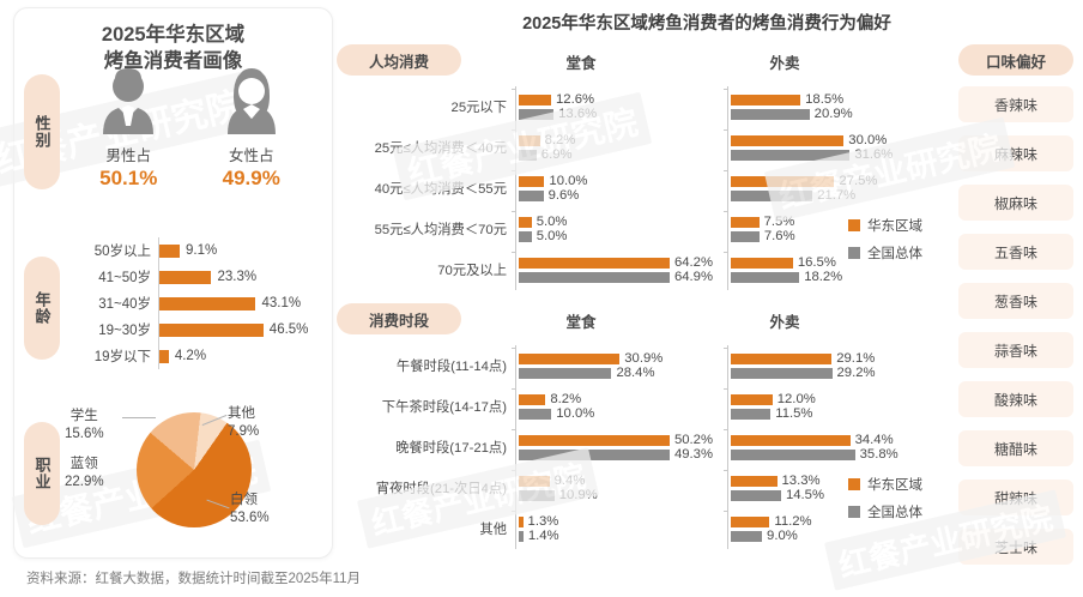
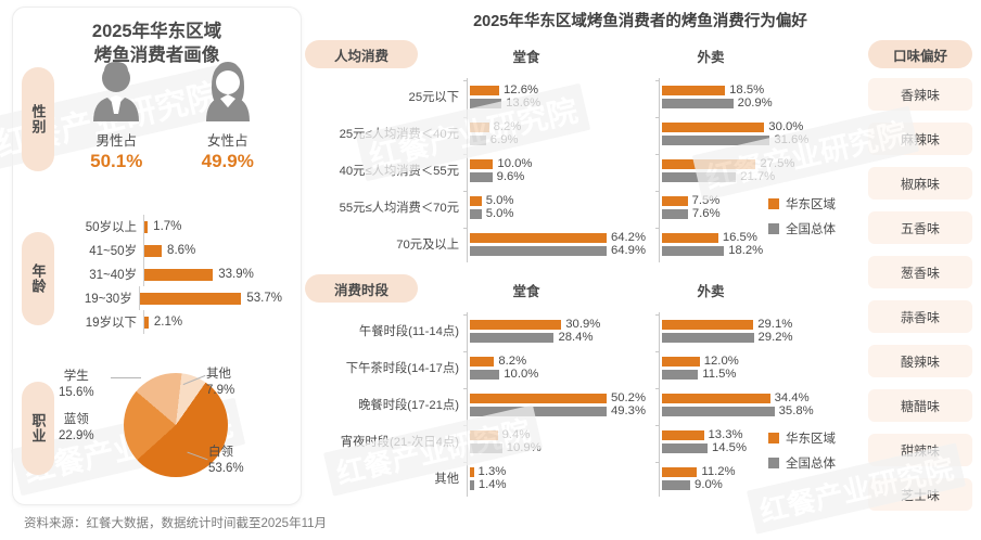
年龄/50岁以上: 9.1% -> 1.7%
年龄/41~50岁: 23.3% -> 8.6%
年龄/31~40岁: 43.1% -> 33.9%
年龄/19~30岁: 46.5% -> 53.7%
年龄/19岁以下: 4.2% -> 2.1%
